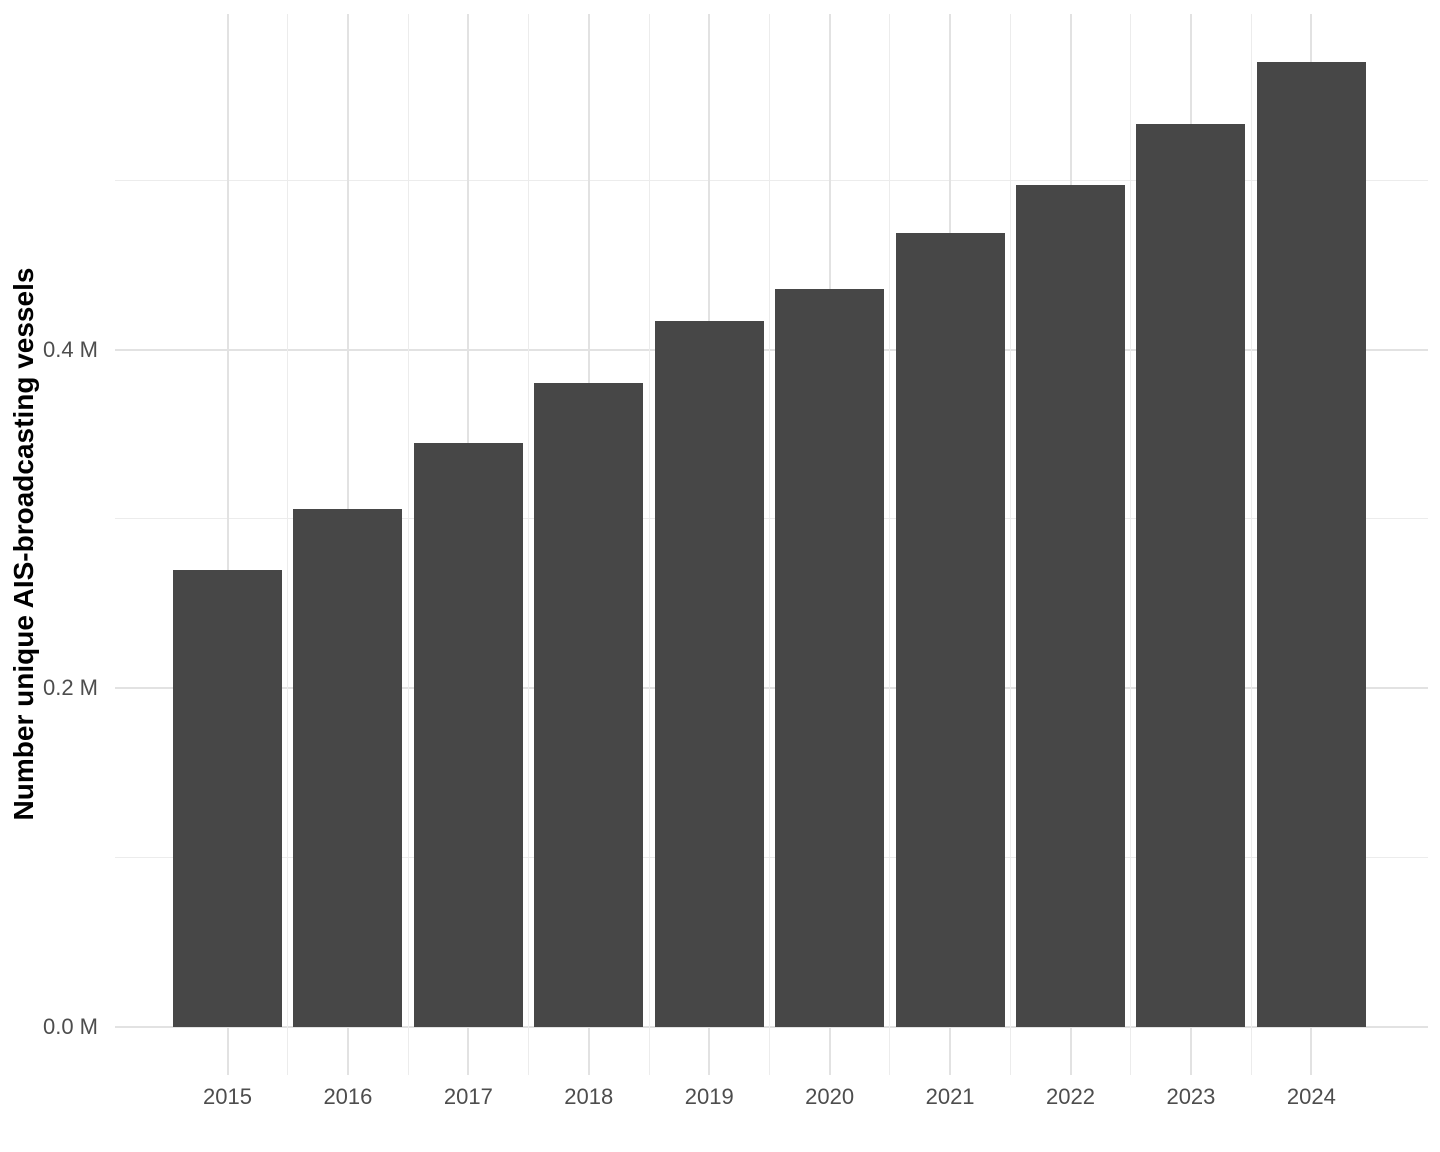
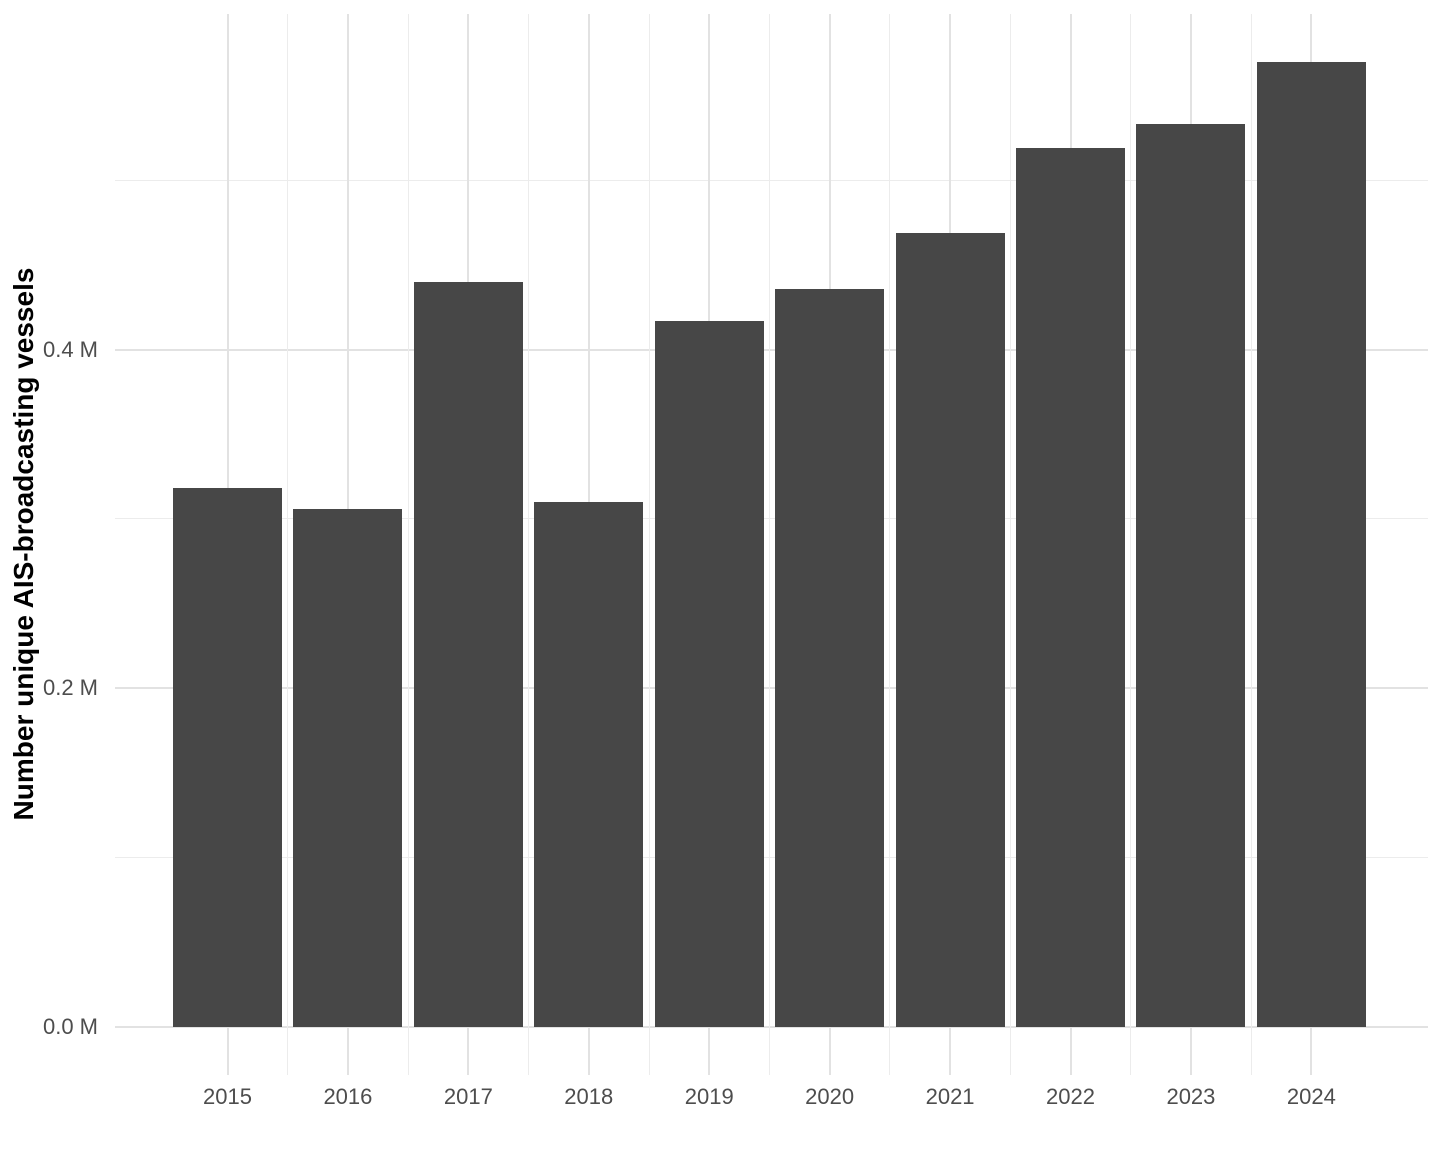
2015: 0.270M -> 0.318M
2017: 0.345M -> 0.440M
2018: 0.380M -> 0.310M
2022: 0.497M -> 0.519M
